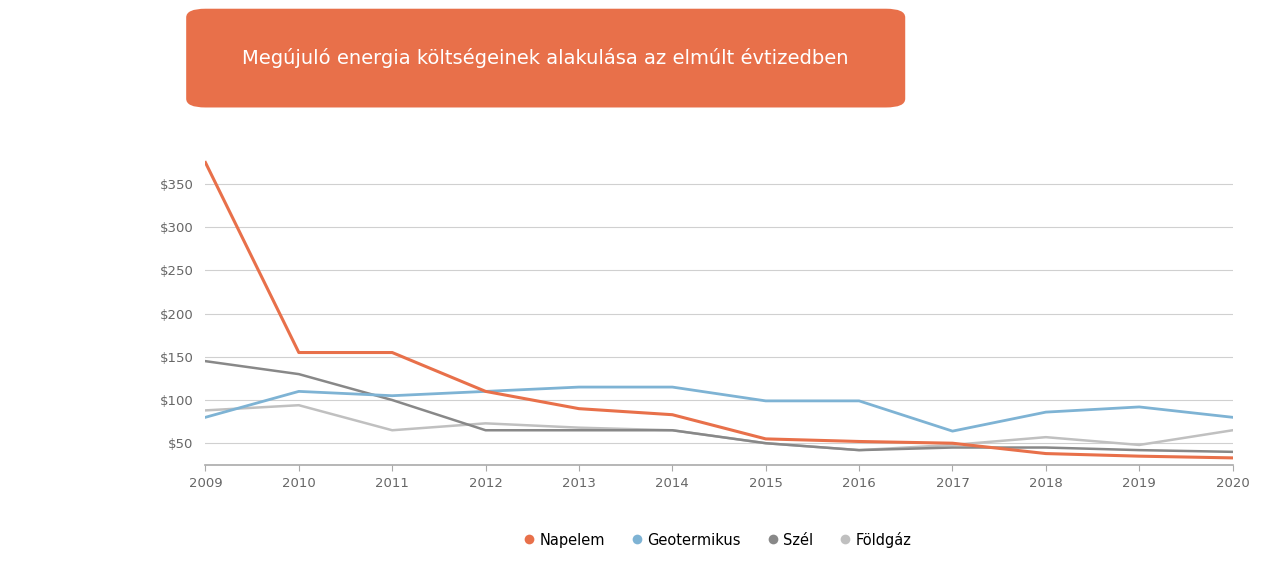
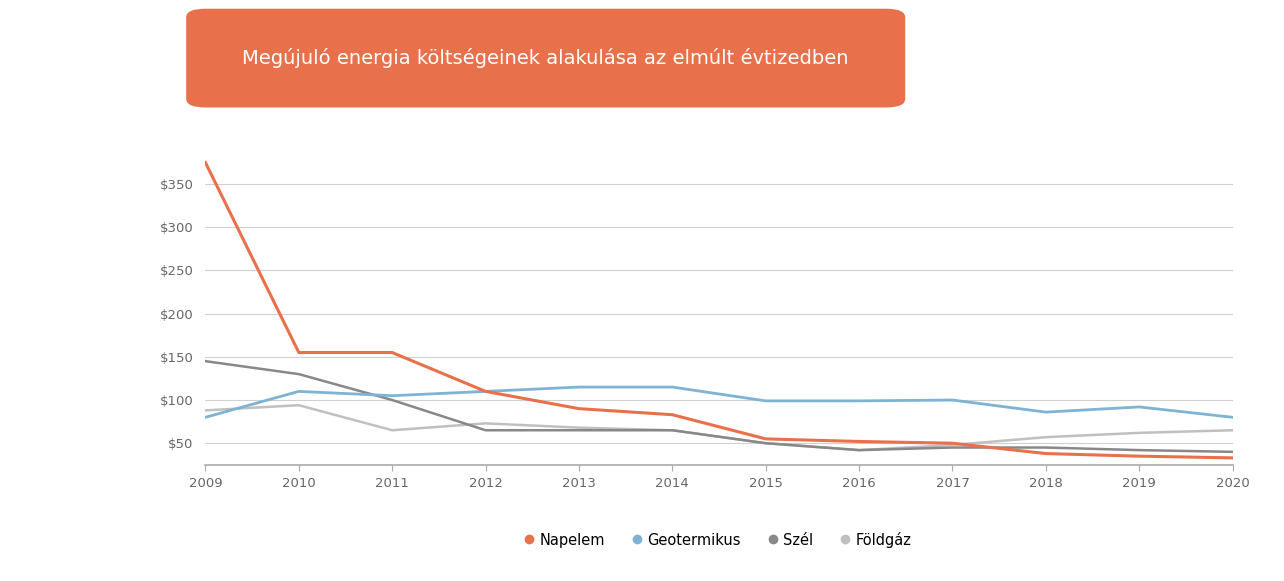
Geotermikus/2017: $64 -> $100
Földgáz/2019: $48 -> $62
